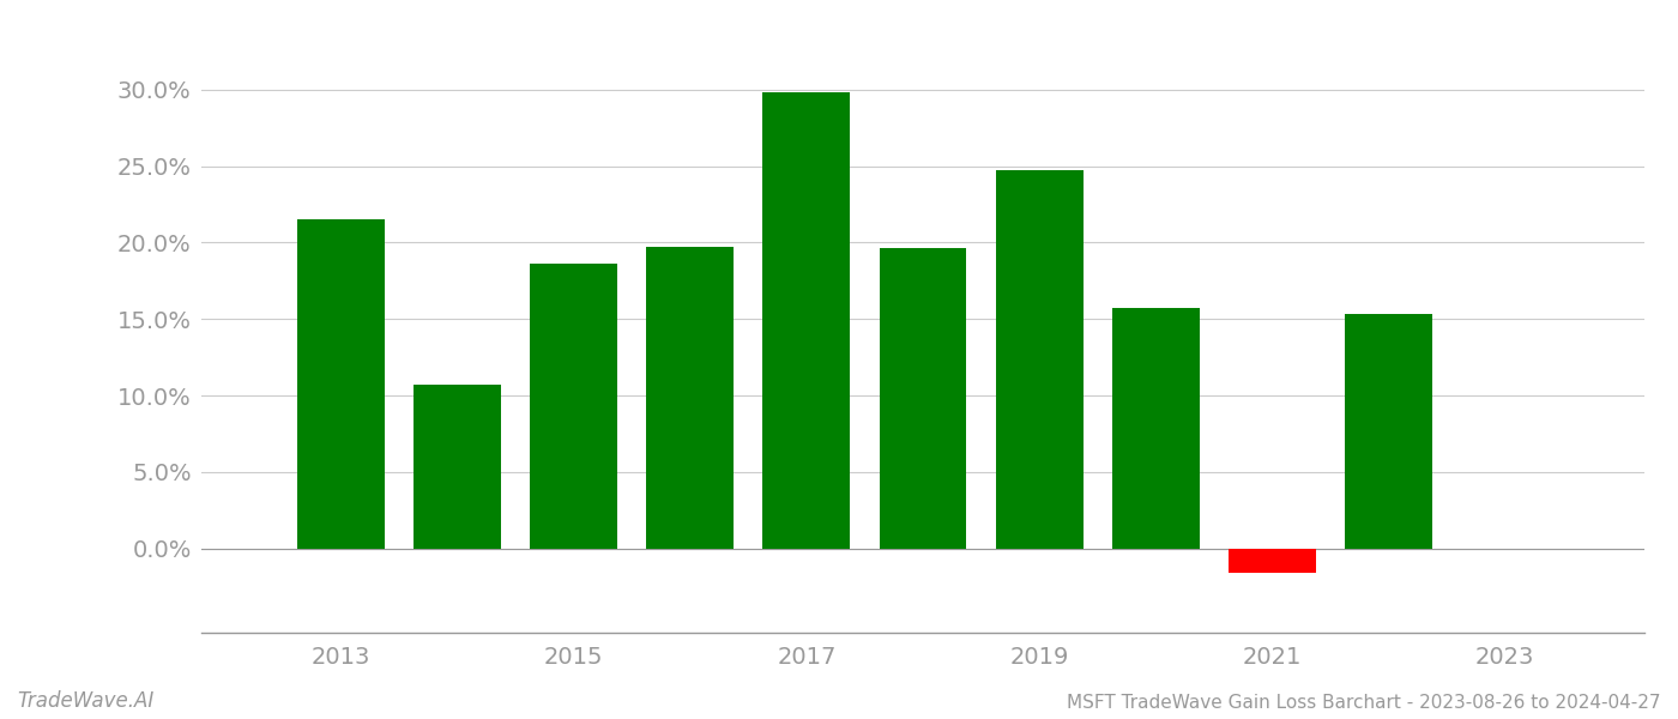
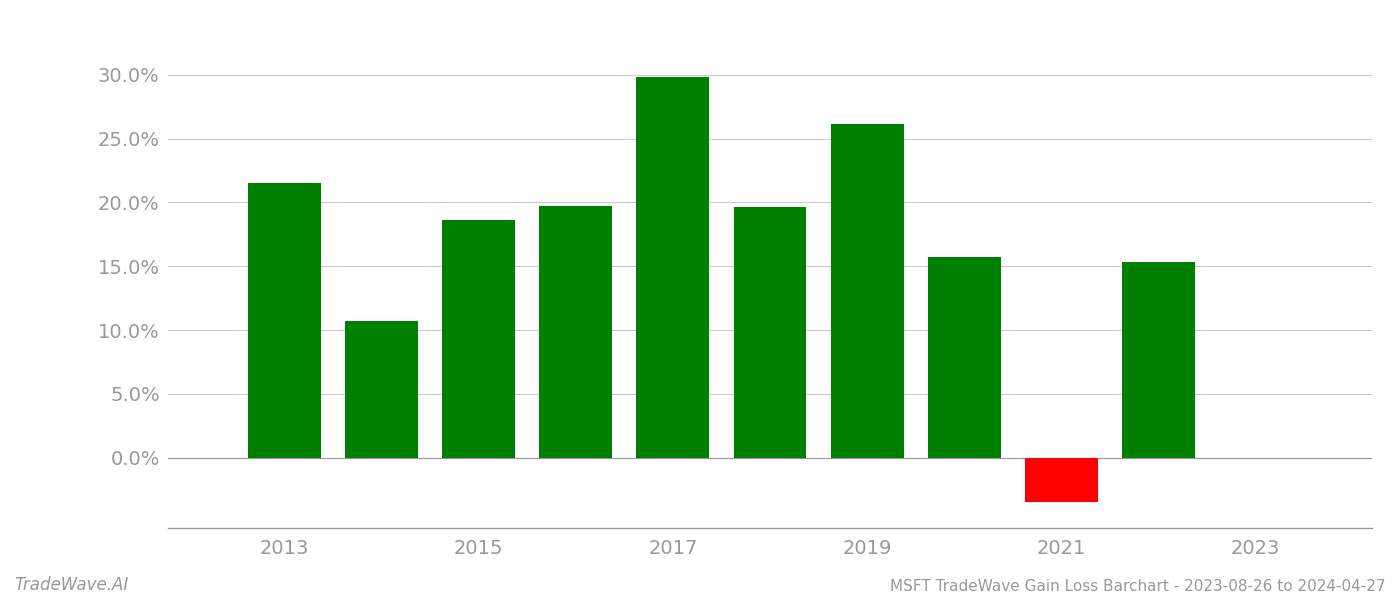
2019: 24.7% -> 26.1%
2021: -1.6% -> -3.5%
